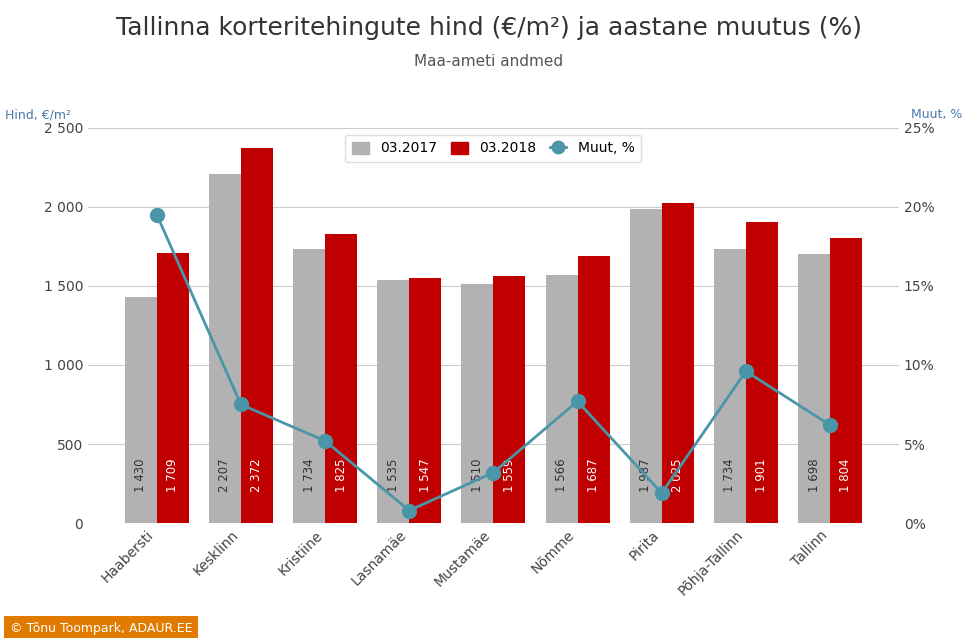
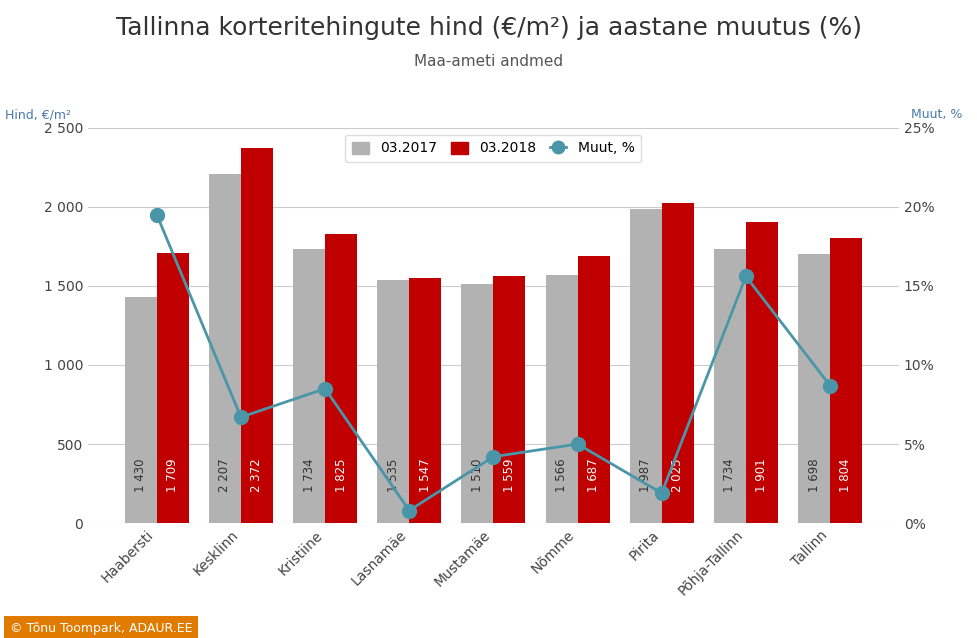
Muut, %/Kesklinn: 7.5% -> 6.7%
Muut, %/Kristiine: 5.2% -> 8.5%
Muut, %/Mustamäe: 3.2% -> 4.2%
Muut, %/Nõmme: 7.7% -> 5.0%
Muut, %/Põhja-Tallinn: 9.6% -> 15.6%
Muut, %/Tallinn: 6.2% -> 8.7%
